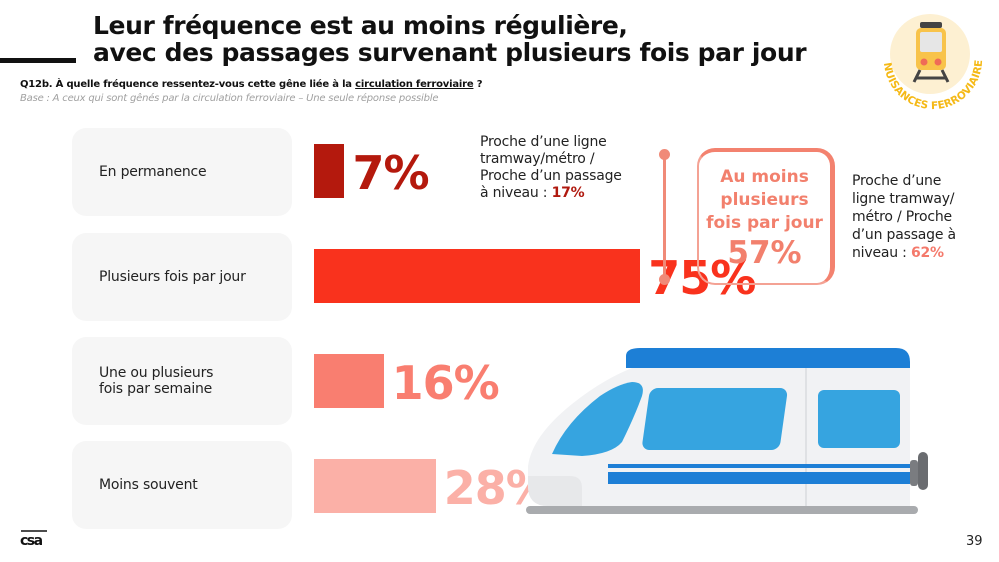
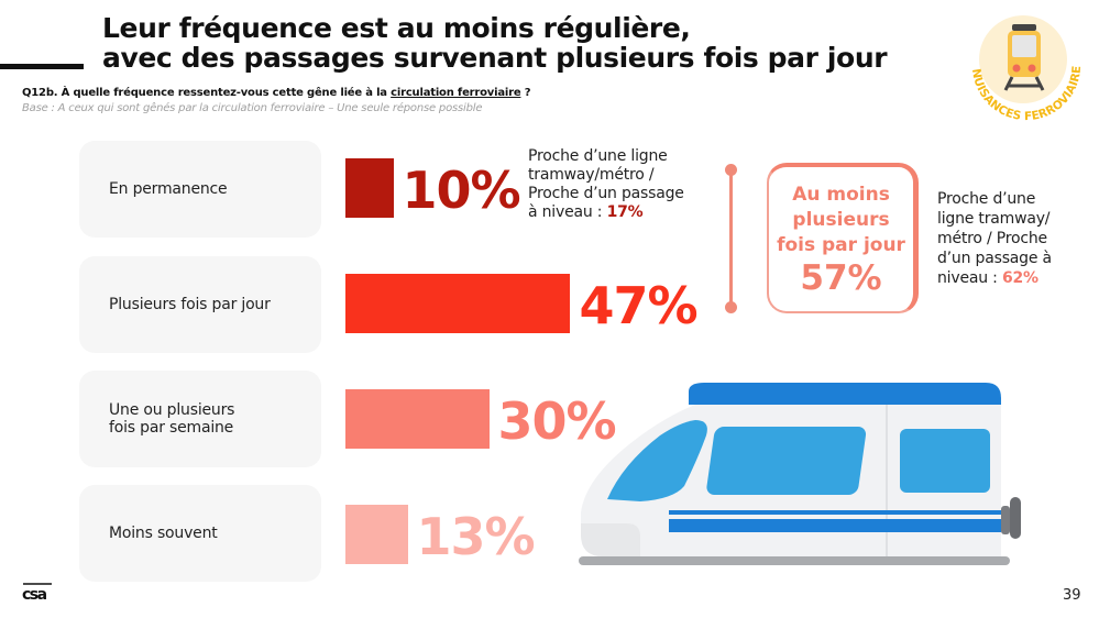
En permanence: 7% -> 10%
Plusieurs fois par jour: 75% -> 47%
Une ou plusieurs fois par semaine: 16% -> 30%
Moins souvent: 28% -> 13%
